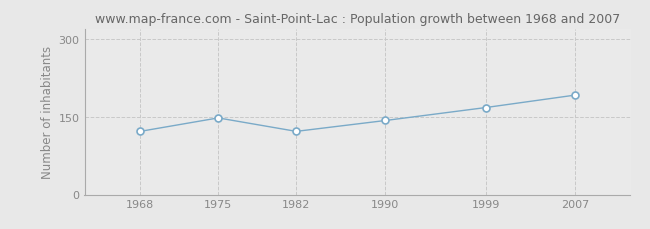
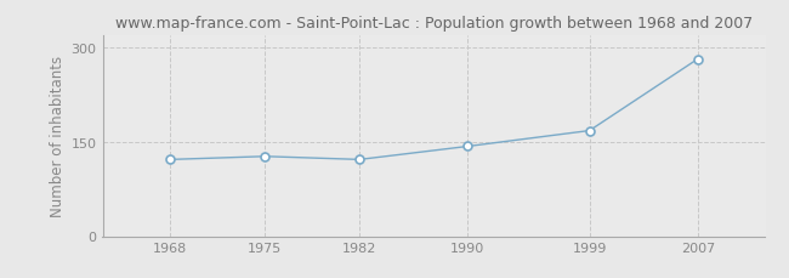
1975: 148 -> 127
2007: 192 -> 282
